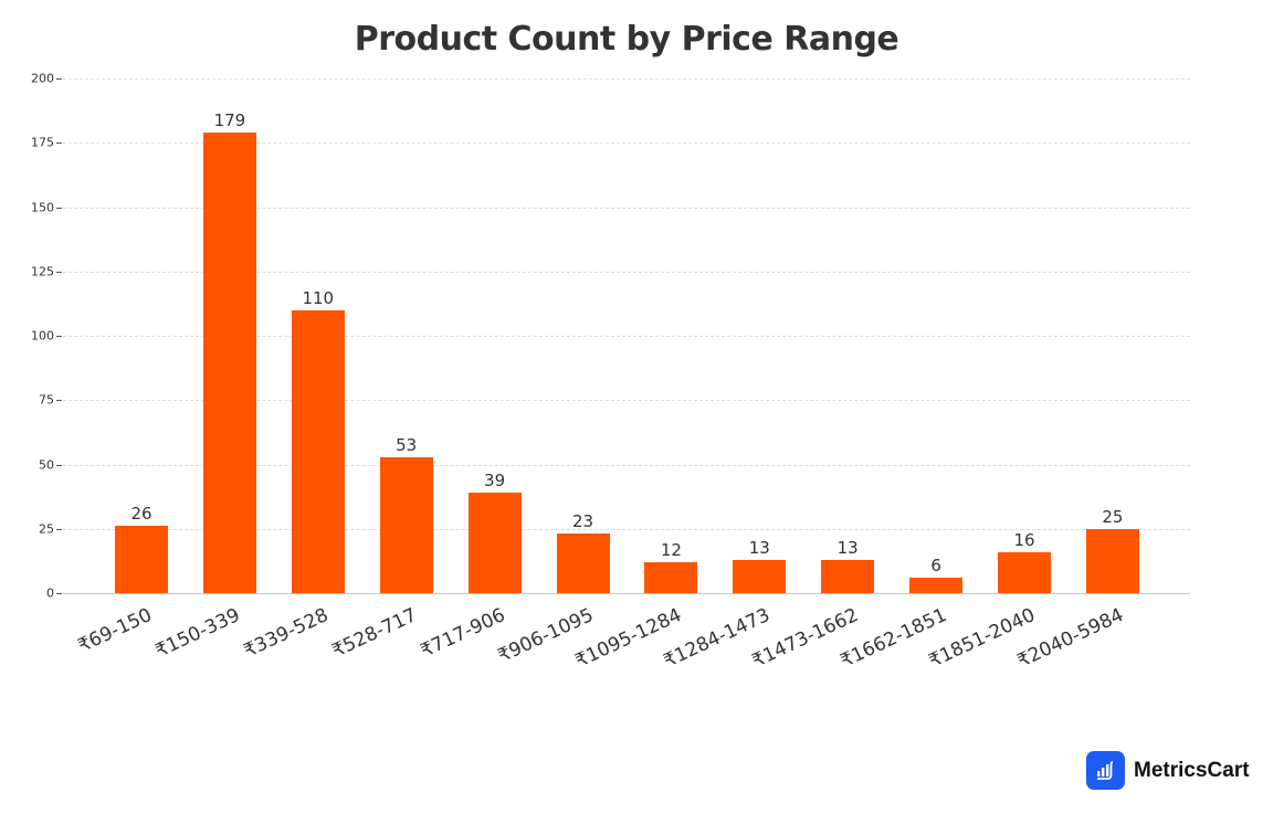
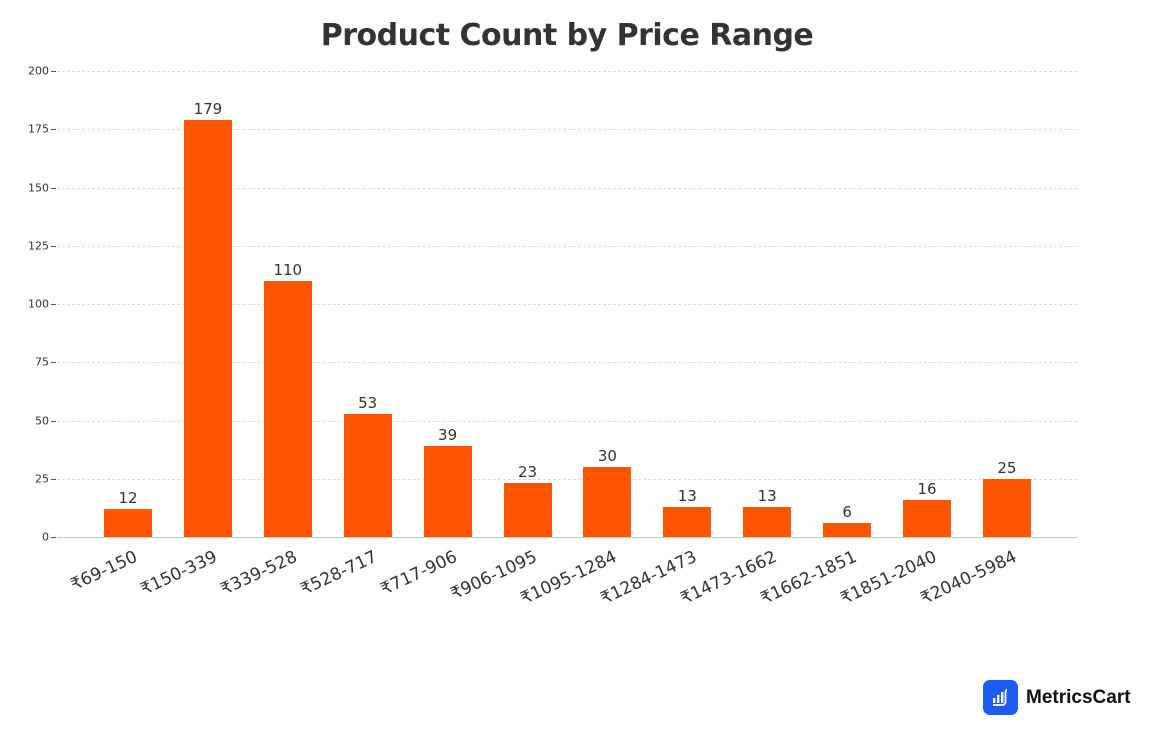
₹69-150: 26 -> 12
₹1095-1284: 12 -> 30
